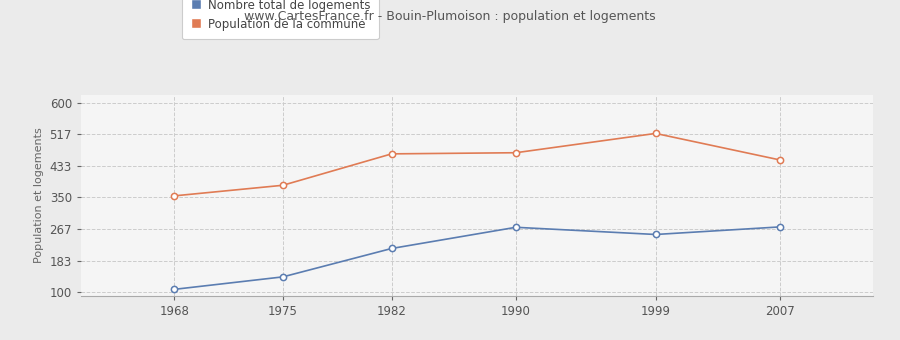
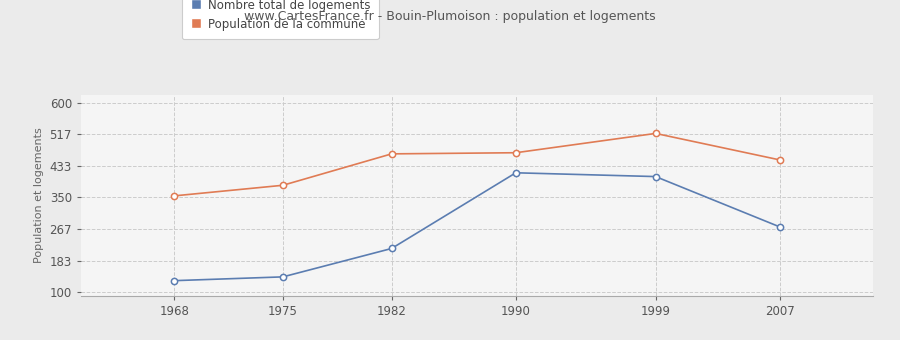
Nombre total de logements/1968: 107 -> 130
Nombre total de logements/1990: 271 -> 415
Nombre total de logements/1999: 252 -> 405
